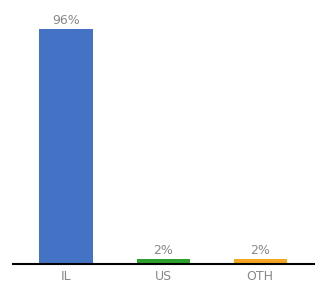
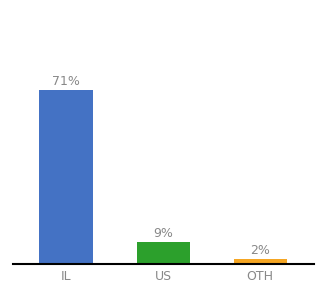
IL: 96% -> 71%
US: 2% -> 9%
